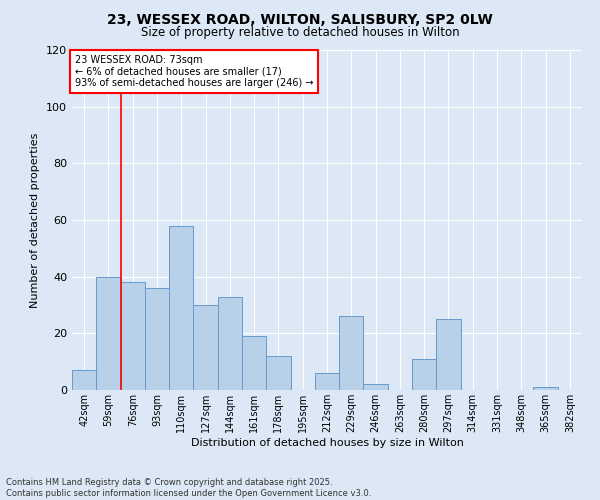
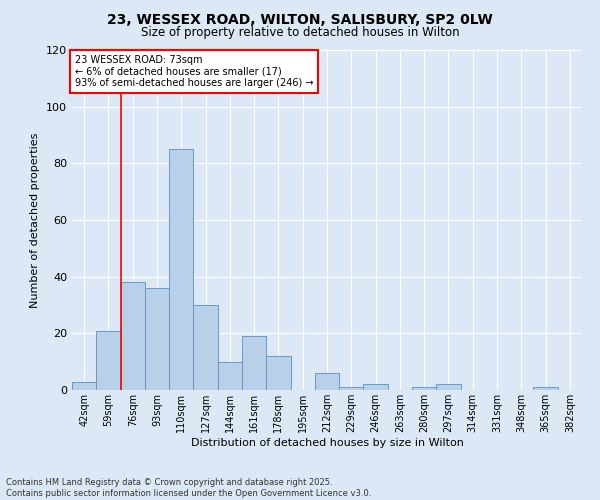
42sqm: 7 -> 3
59sqm: 40 -> 21
110sqm: 58 -> 85
144sqm: 33 -> 10
229sqm: 26 -> 1
280sqm: 11 -> 1
297sqm: 25 -> 2
